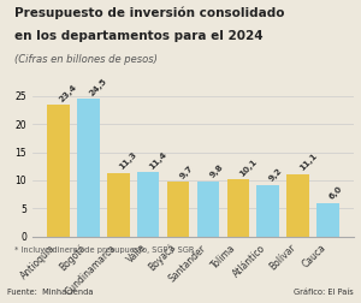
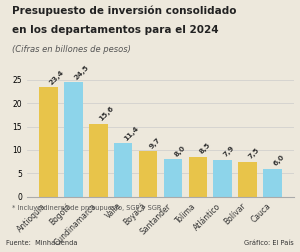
Cundinamarca: 11,3 -> 15,6
Santander: 9,8 -> 8,0
Tolima: 10,1 -> 8,5
Atlántico: 9,2 -> 7,9
Bolívar: 11,1 -> 7,5
